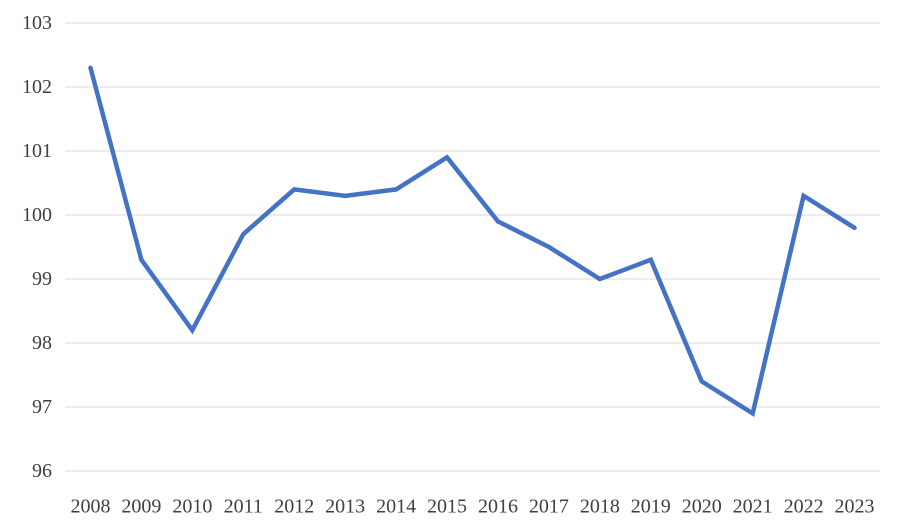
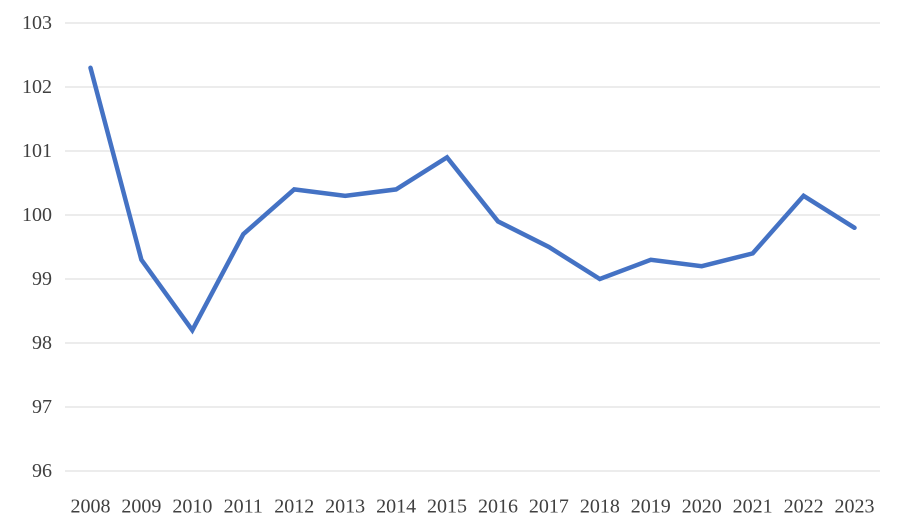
2020: 97.4 -> 99.2
2021: 96.9 -> 99.4
